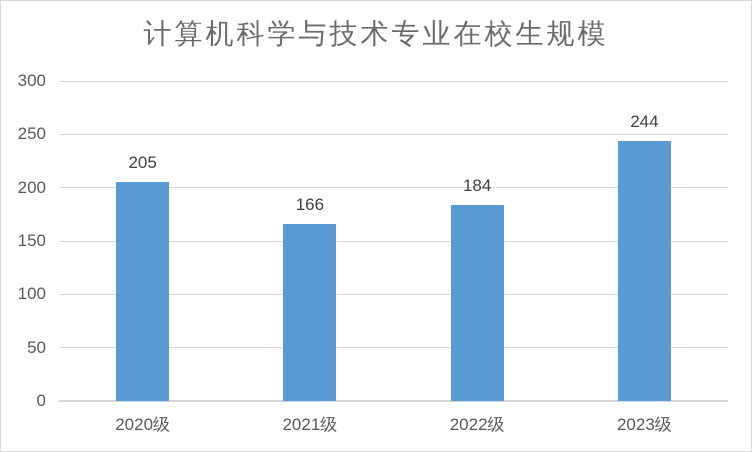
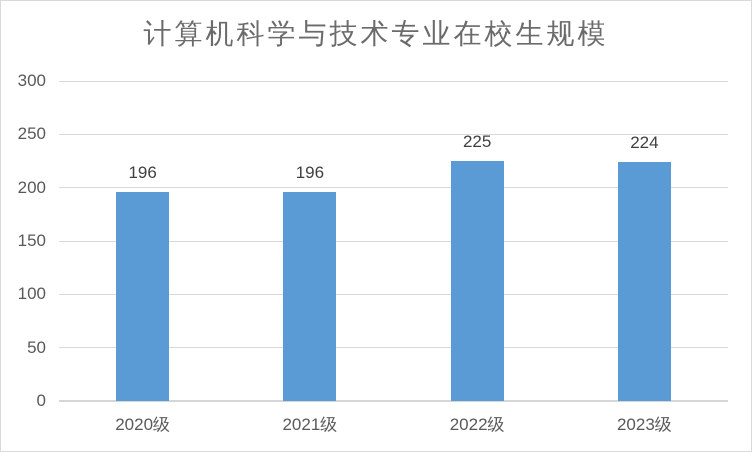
2020级: 205 -> 196
2021级: 166 -> 196
2022级: 184 -> 225
2023级: 244 -> 224
